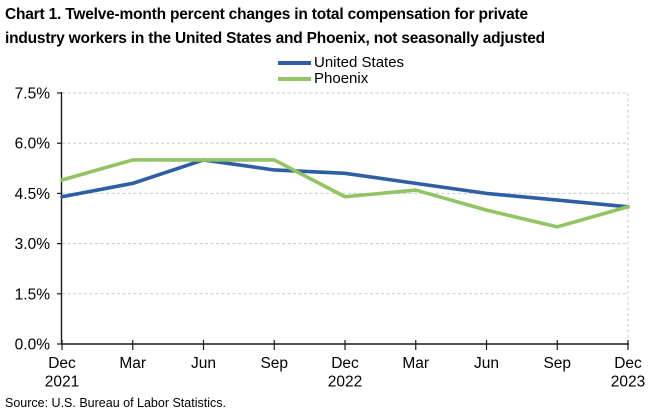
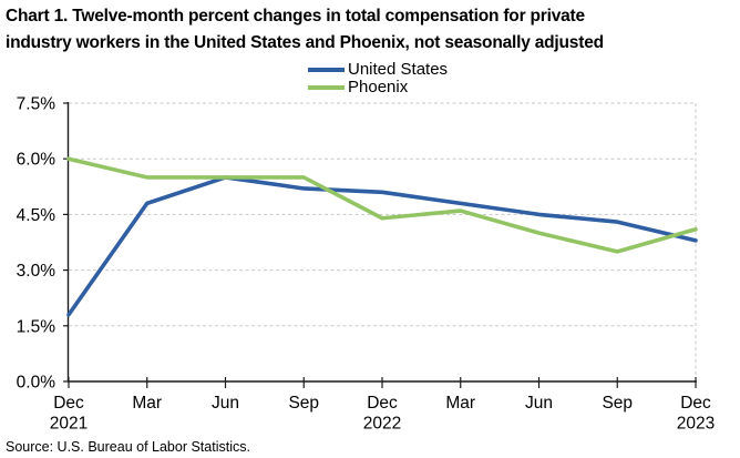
United States/Dec 2021: 4.4% -> 1.8%
Phoenix/Dec 2021: 4.9% -> 6.0%
United States/Dec 2023: 4.1% -> 3.8%
